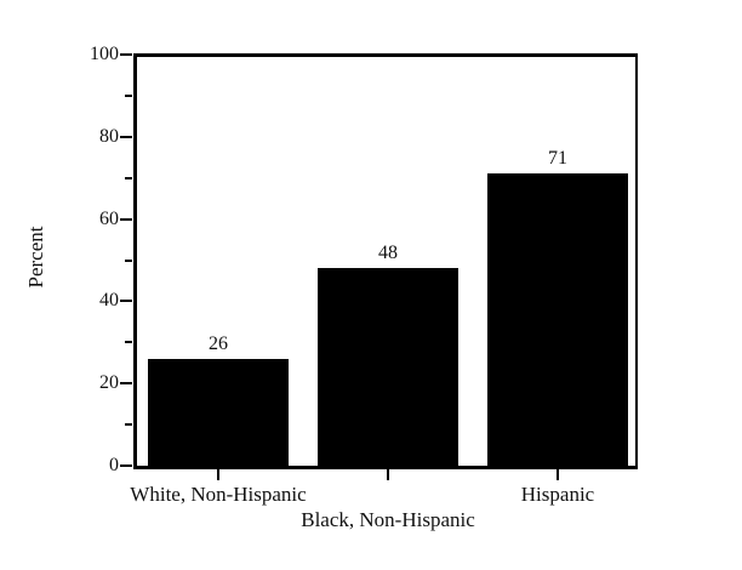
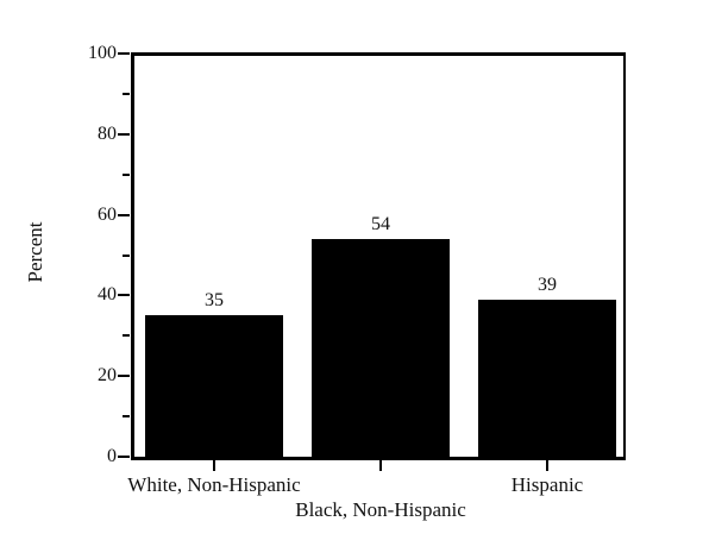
White, Non-Hispanic: 26 -> 35
Black, Non-Hispanic: 48 -> 54
Hispanic: 71 -> 39
